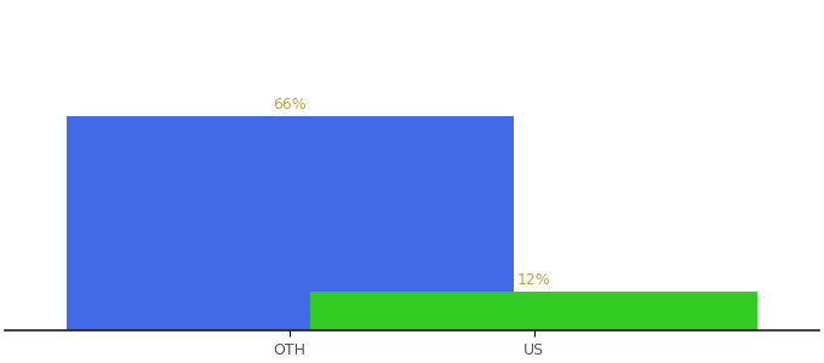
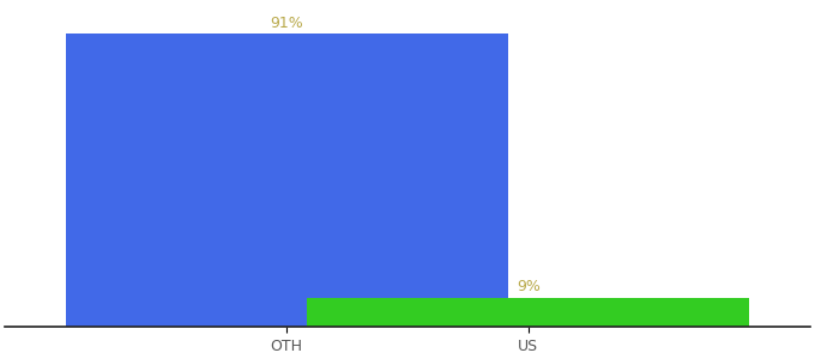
OTH: 66% -> 91%
US: 12% -> 9%
